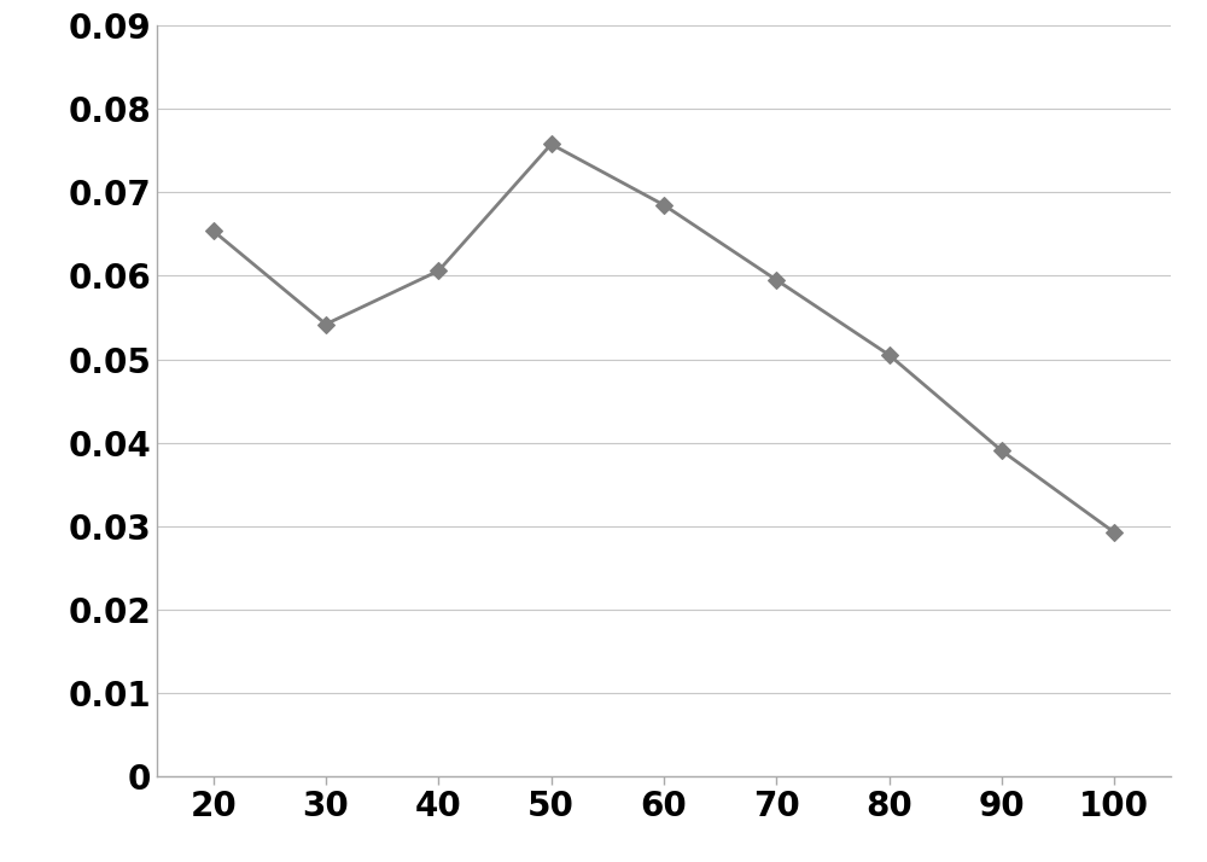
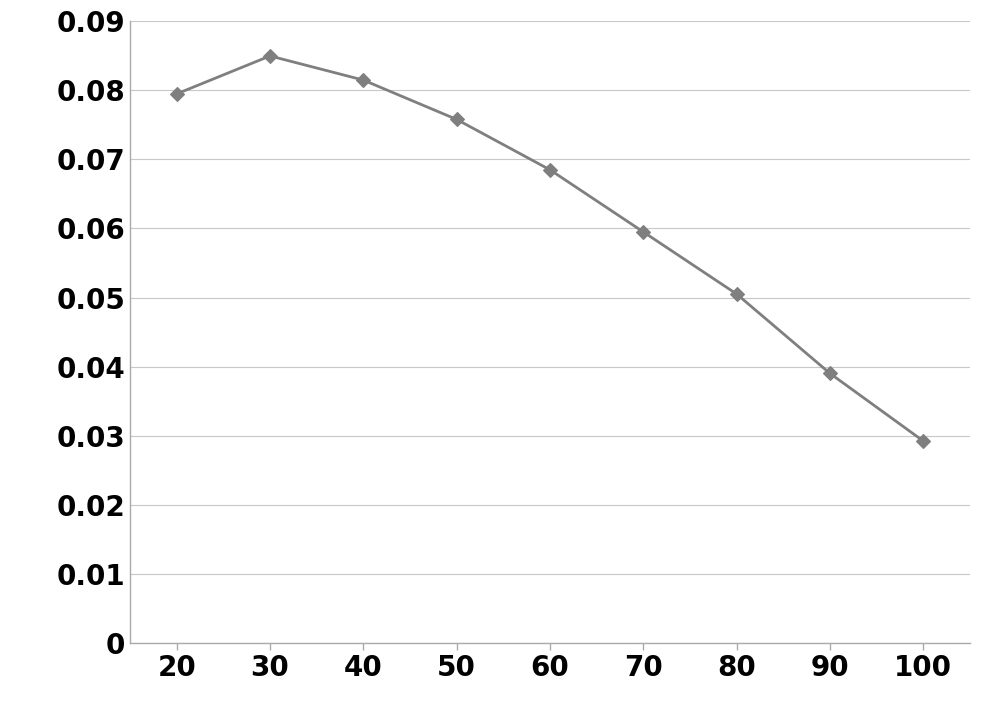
20: 0.0654 -> 0.0795
30: 0.0542 -> 0.0850
40: 0.0606 -> 0.0815
